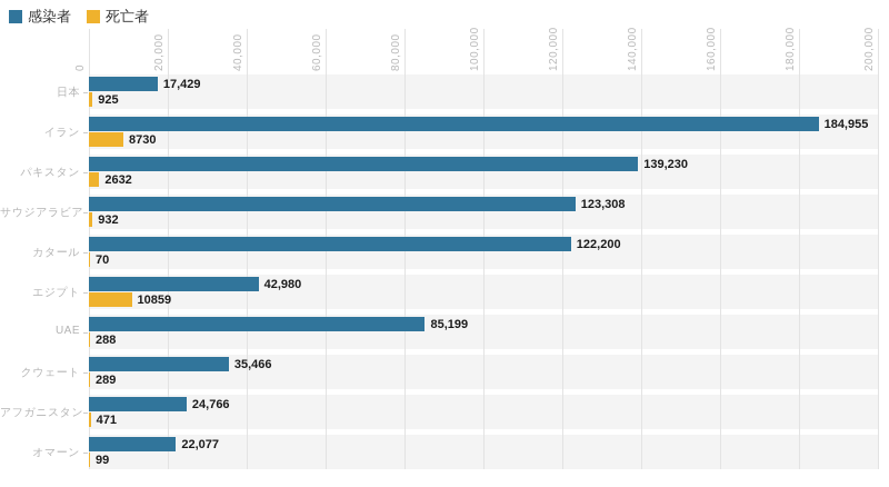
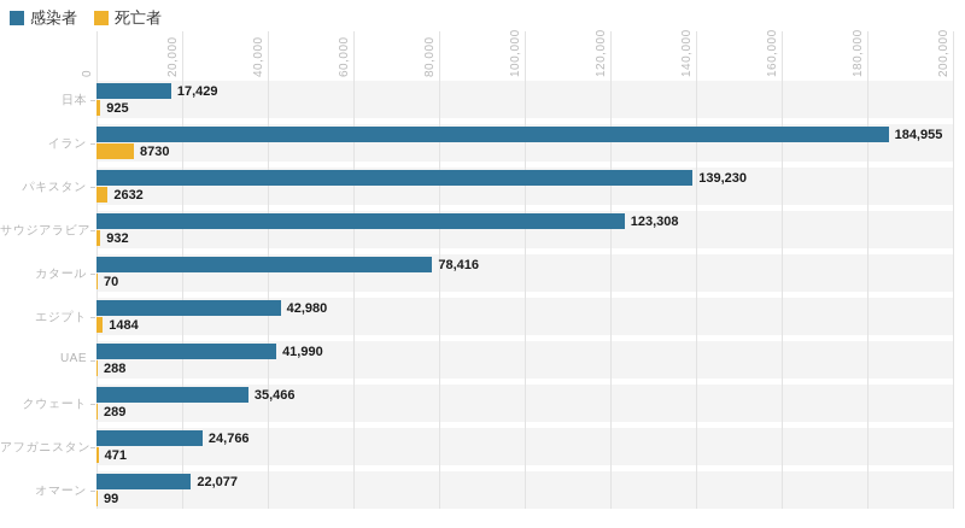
感染者/カタール: 122,200 -> 78,416
死亡者/エジプト: 10859 -> 1484
感染者/UAE: 85,199 -> 41,990
